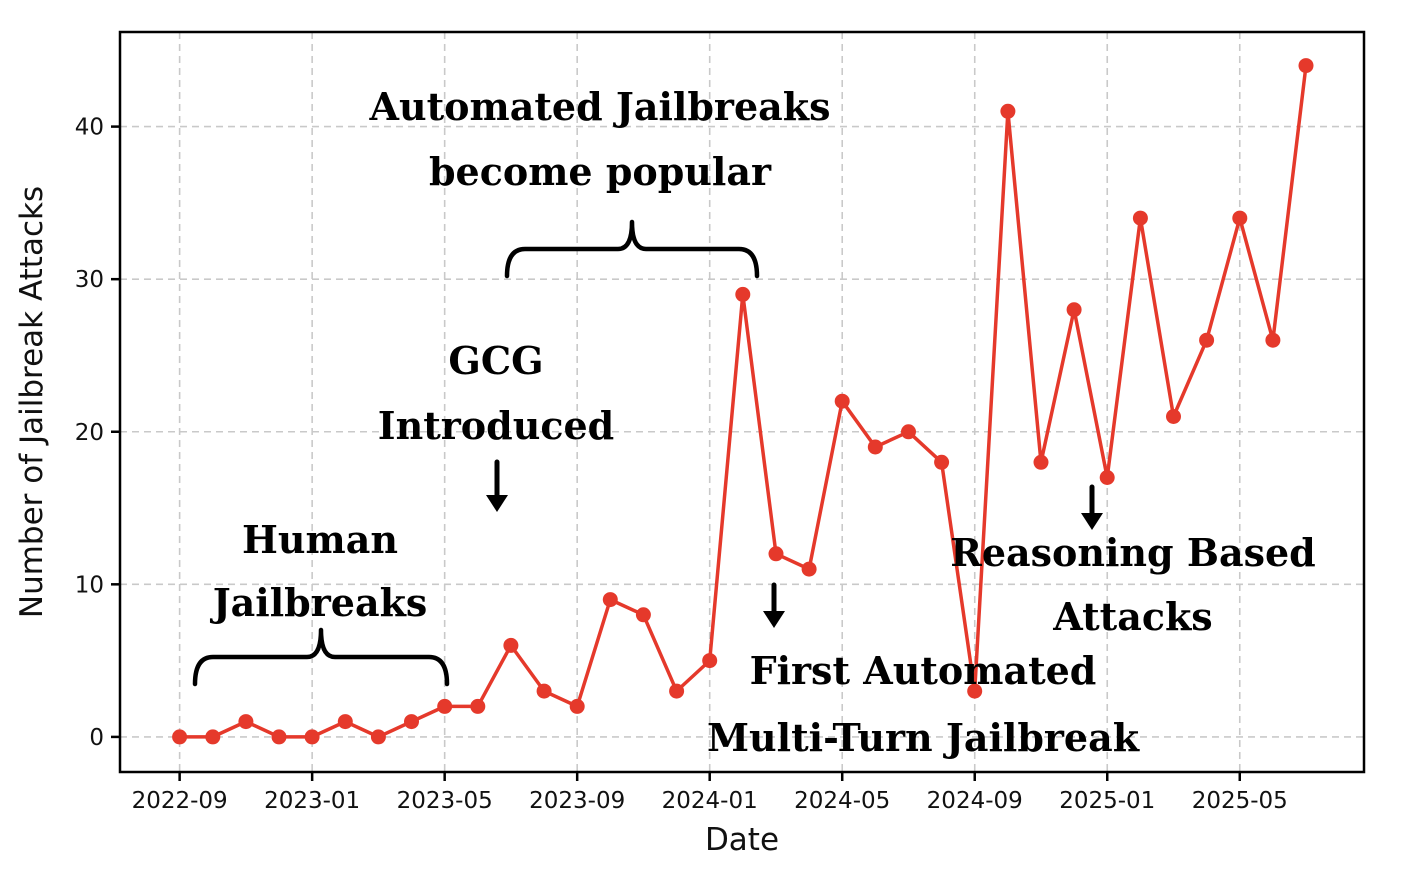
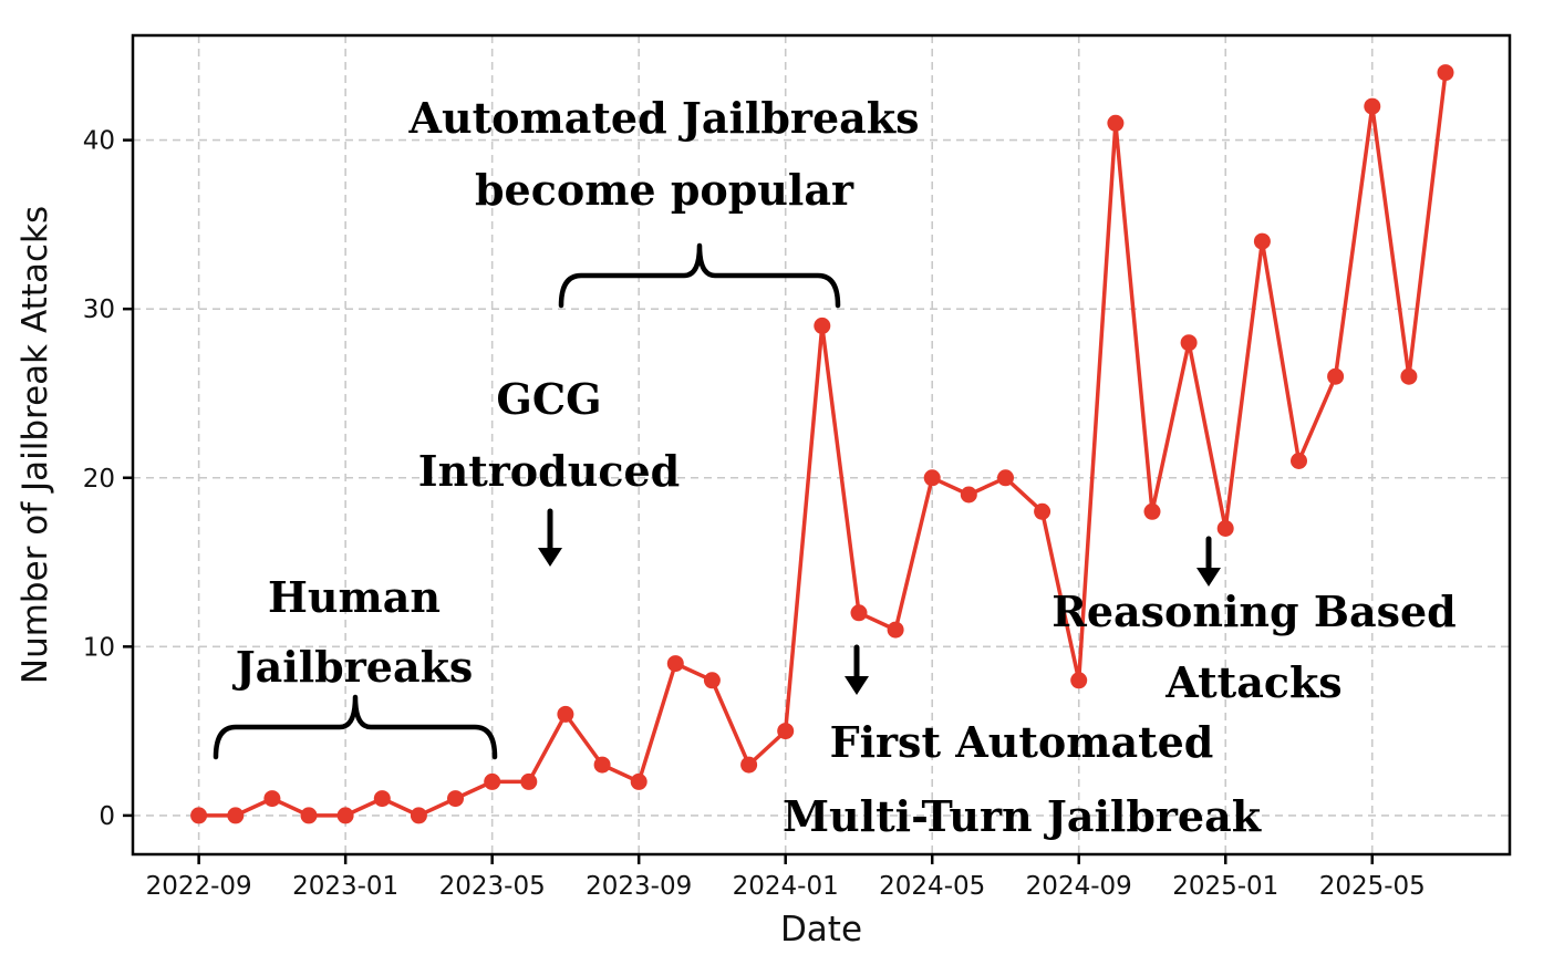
2024-05: 22 -> 20
2024-09: 3 -> 8
2025-05: 34 -> 42
